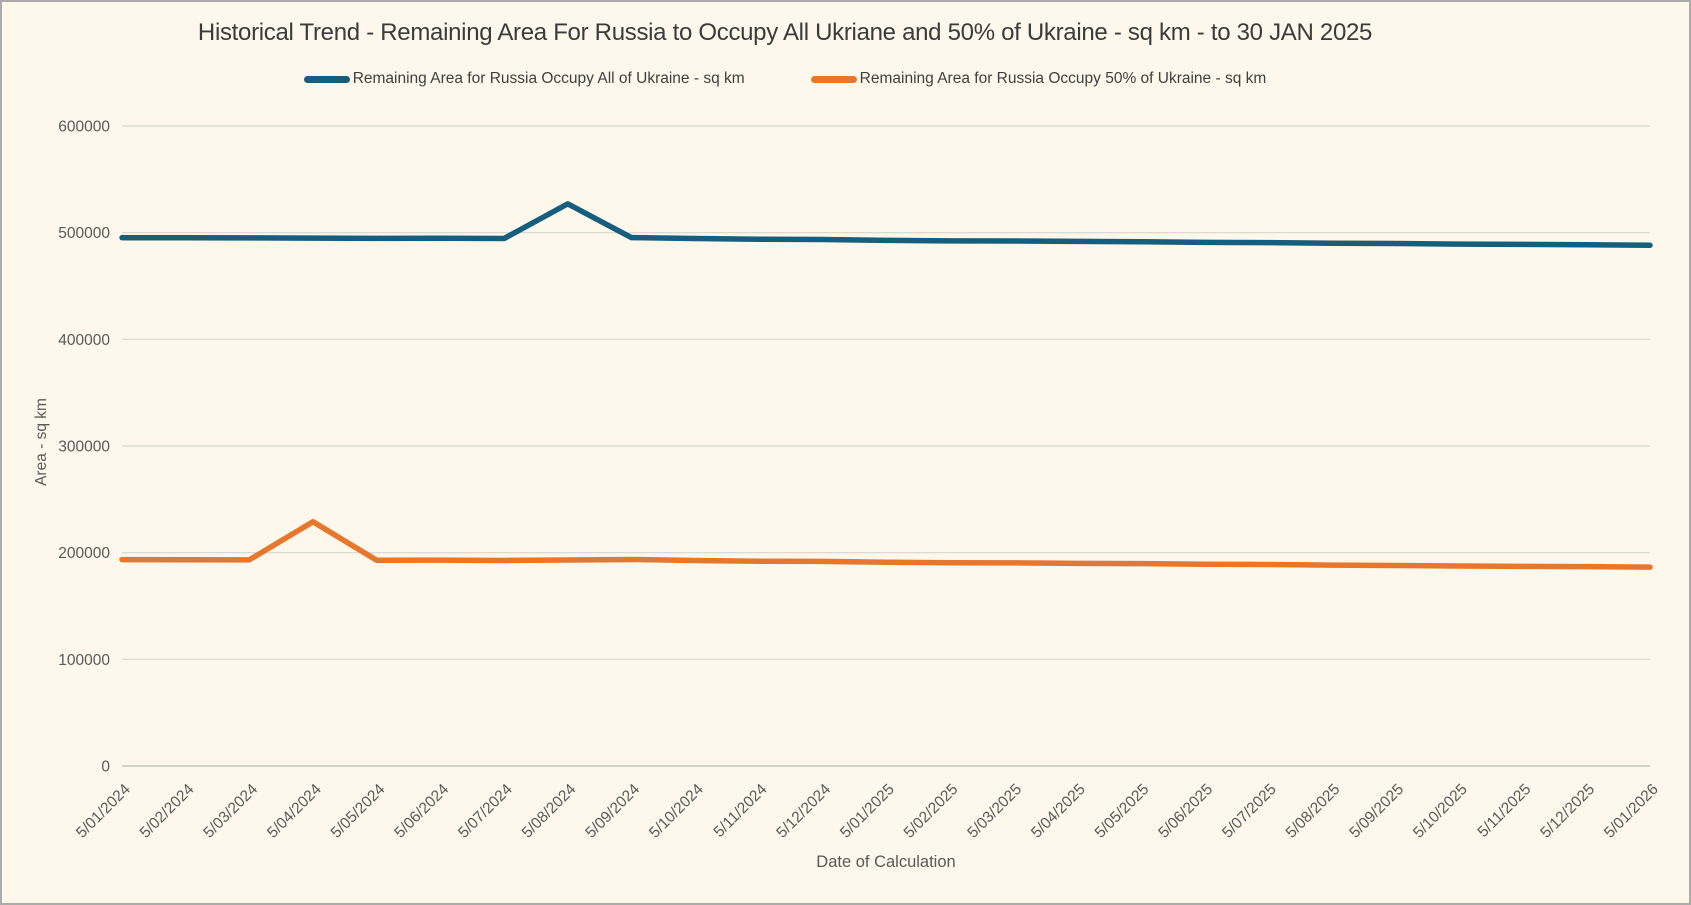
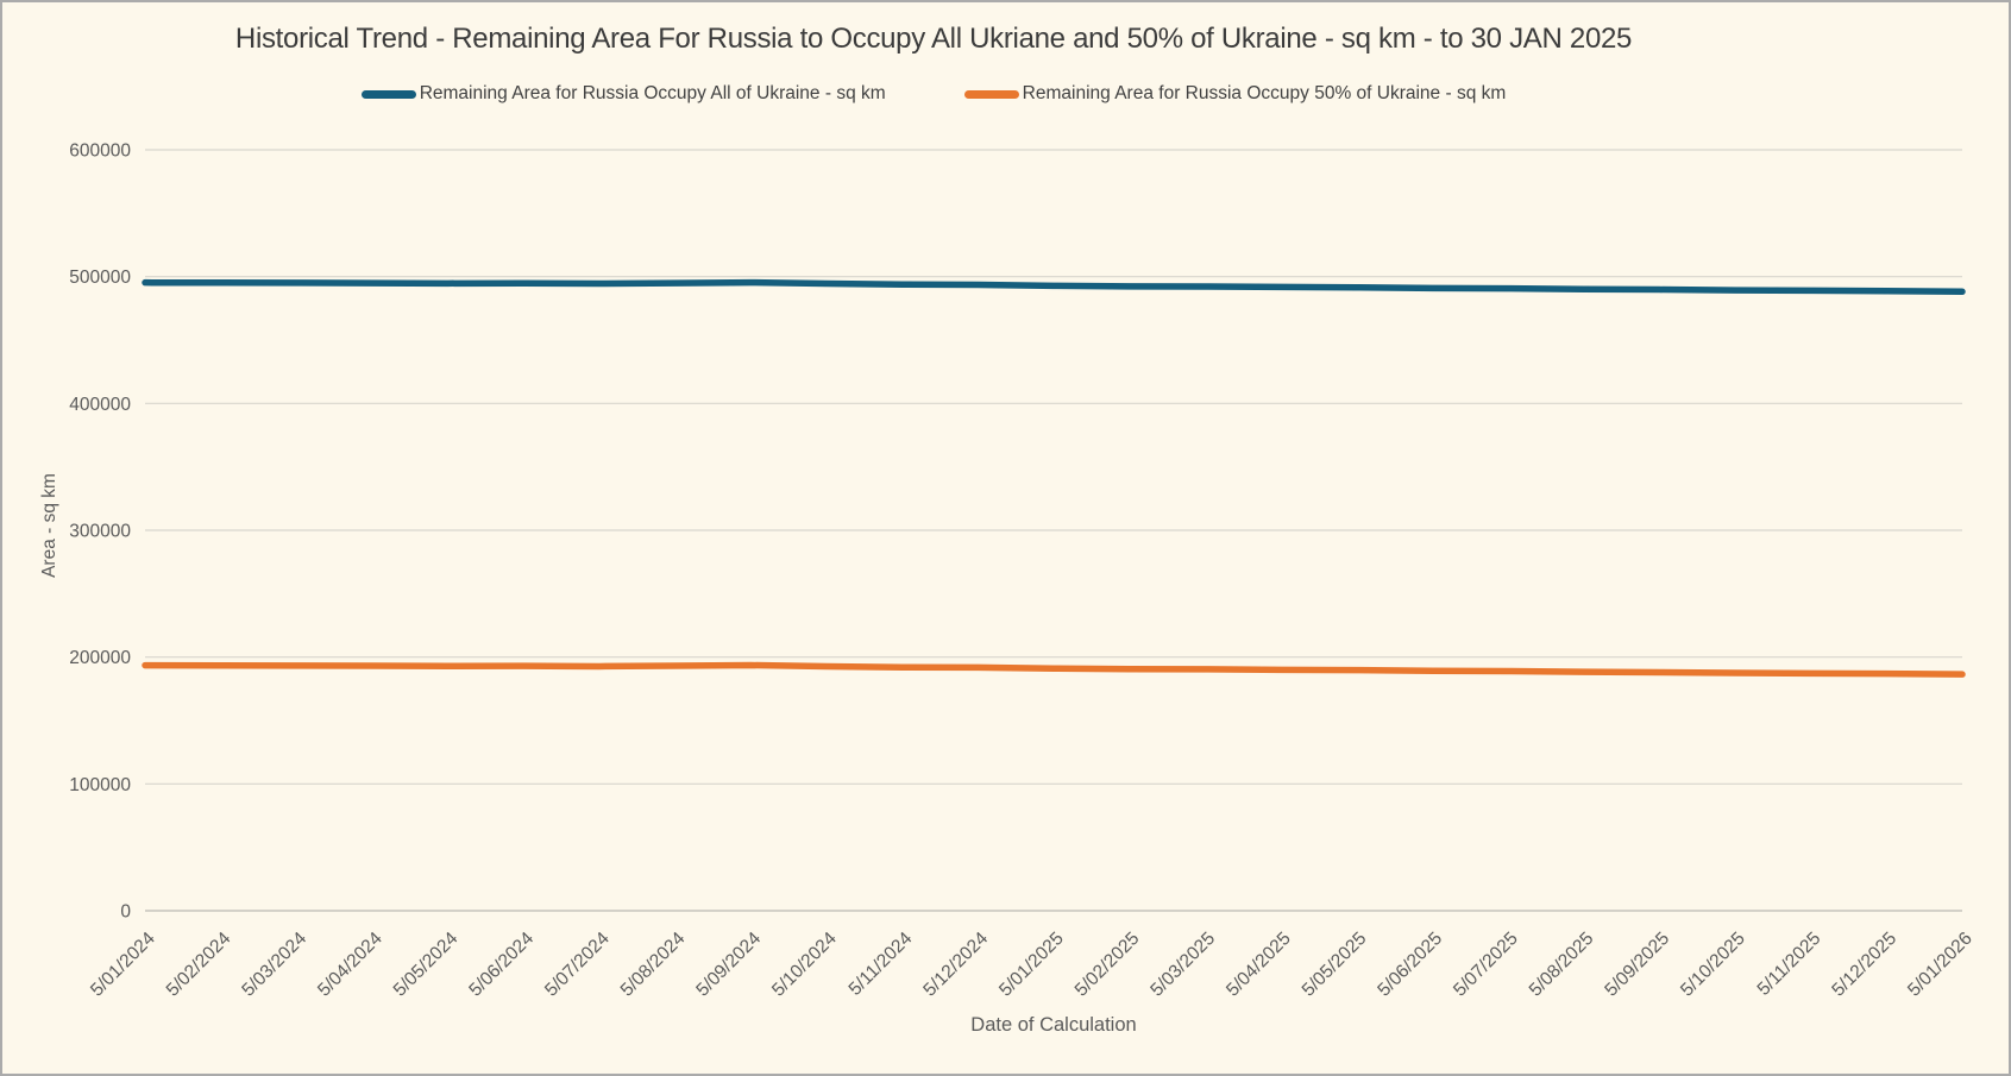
Remaining Area for Russia Occupy 50% of Ukraine - sq km/5/04/2024: 229000 -> 193000
Remaining Area for Russia Occupy All of Ukraine - sq km/5/08/2024: 527000 -> 495000
